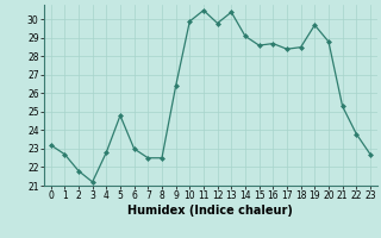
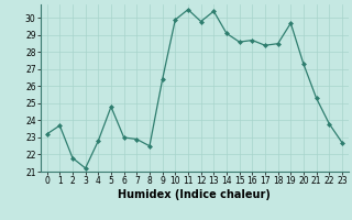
1: 22.7 -> 23.7
7: 22.5 -> 22.9
20: 28.8 -> 27.3
